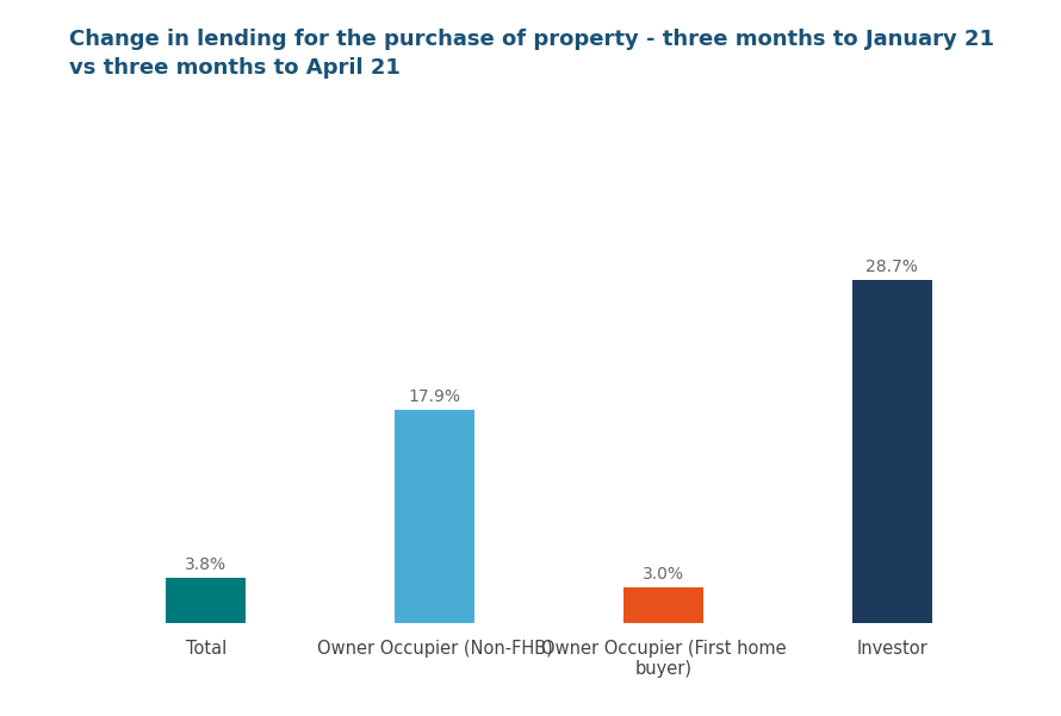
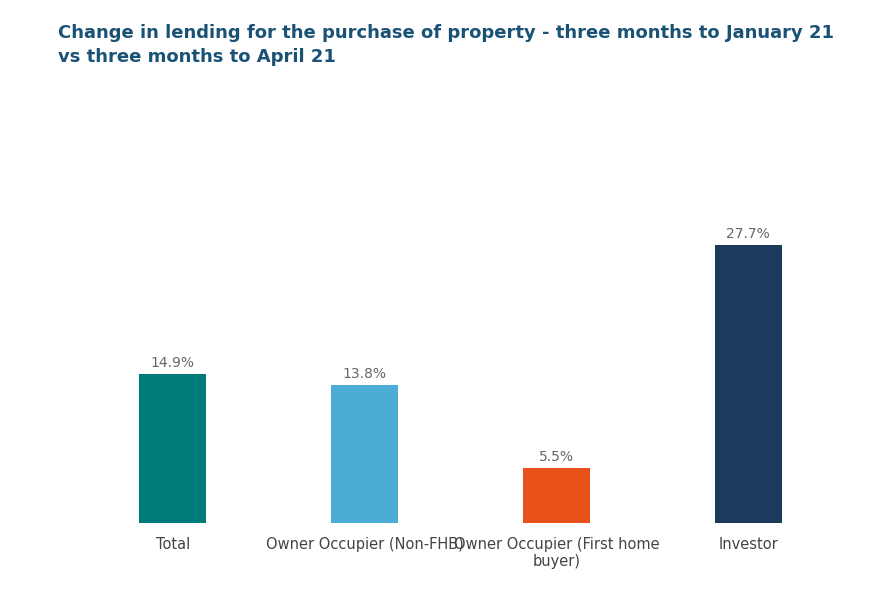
Total: 3.8% -> 14.9%
Owner Occupier (Non-FHB): 17.9% -> 13.8%
Owner Occupier (First home buyer): 3.0% -> 5.5%
Investor: 28.7% -> 27.7%
